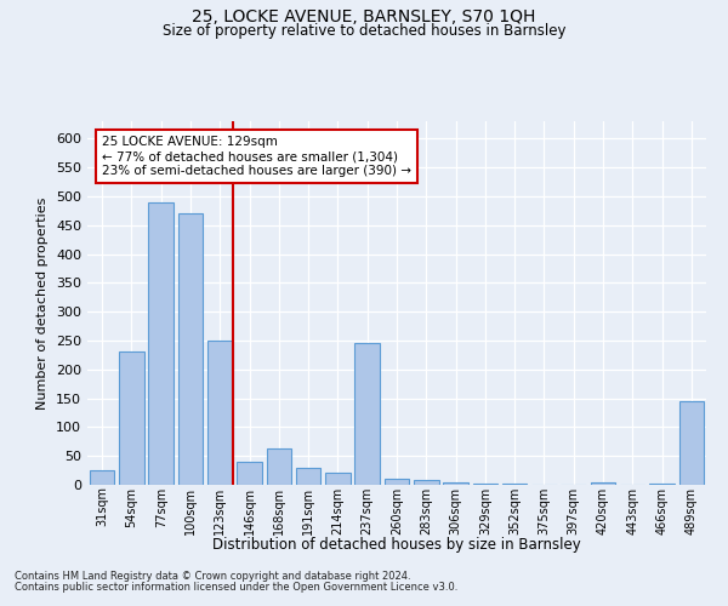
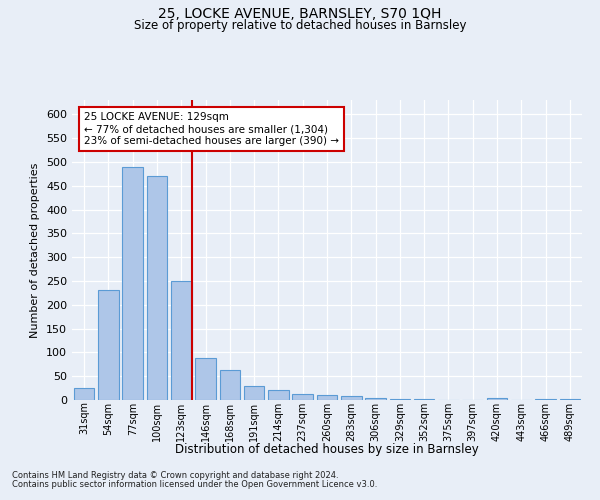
146sqm: 40 -> 88
237sqm: 245 -> 12
489sqm: 145 -> 2
